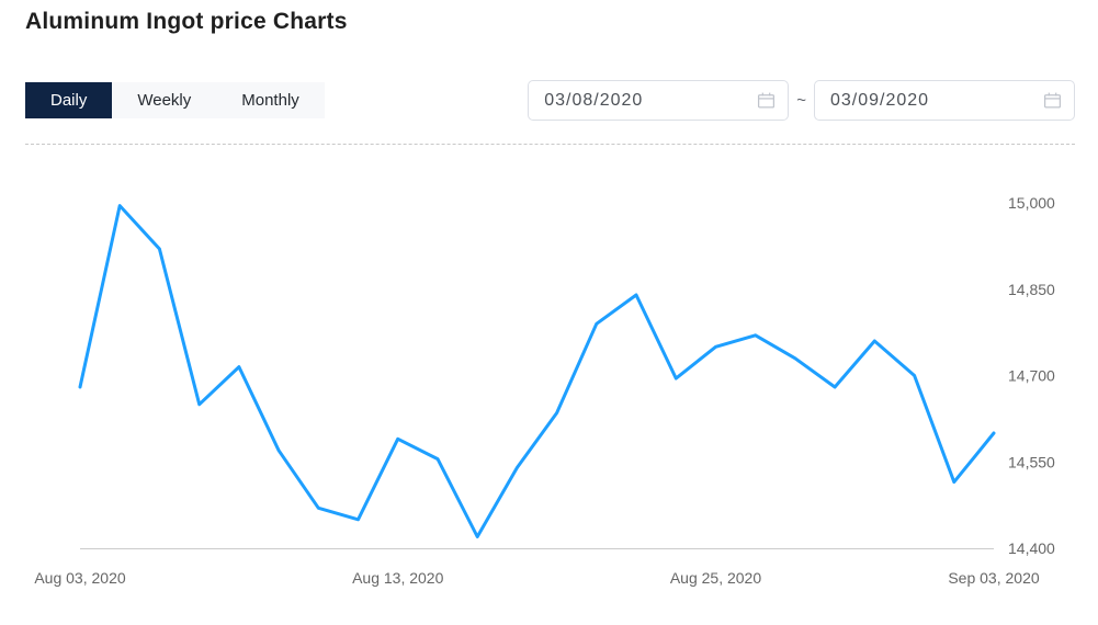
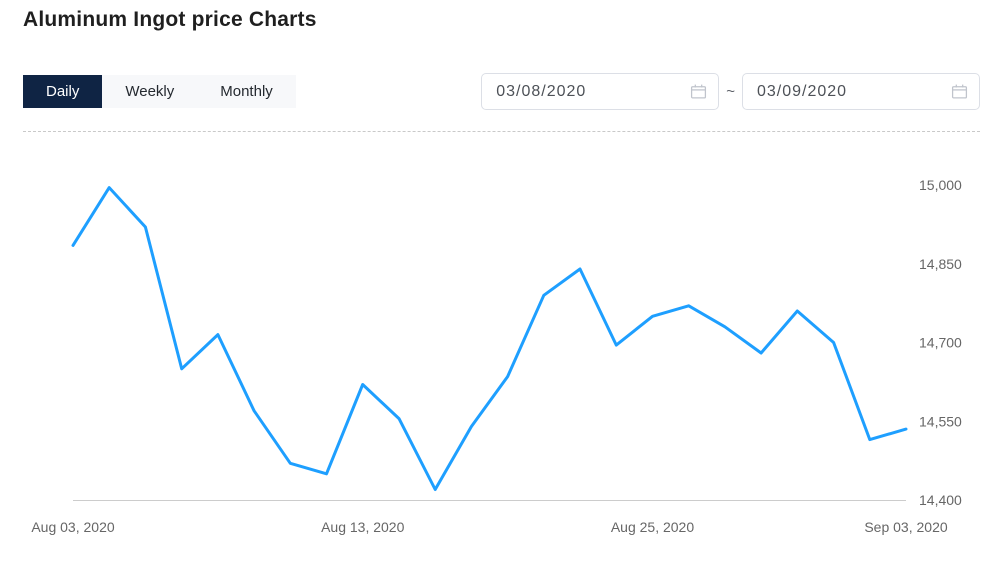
Aug 03, 2020: 14680 -> 14880
Aug 13, 2020: 14590 -> 14620
Sep 03, 2020: 14600 -> 14540
